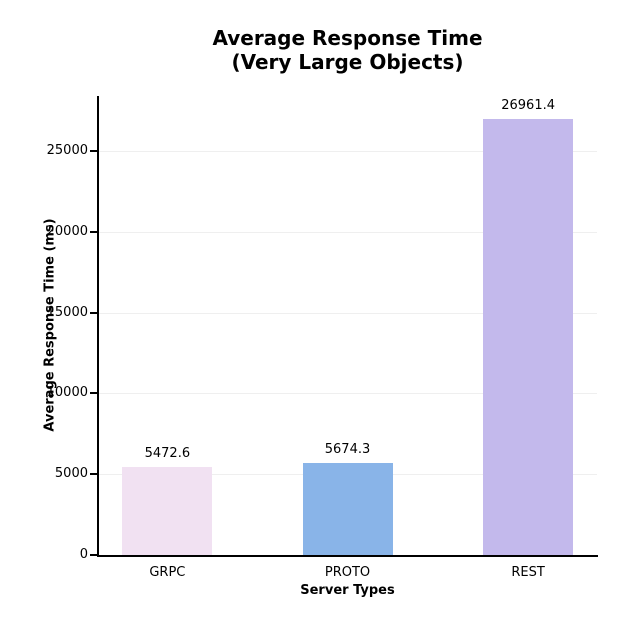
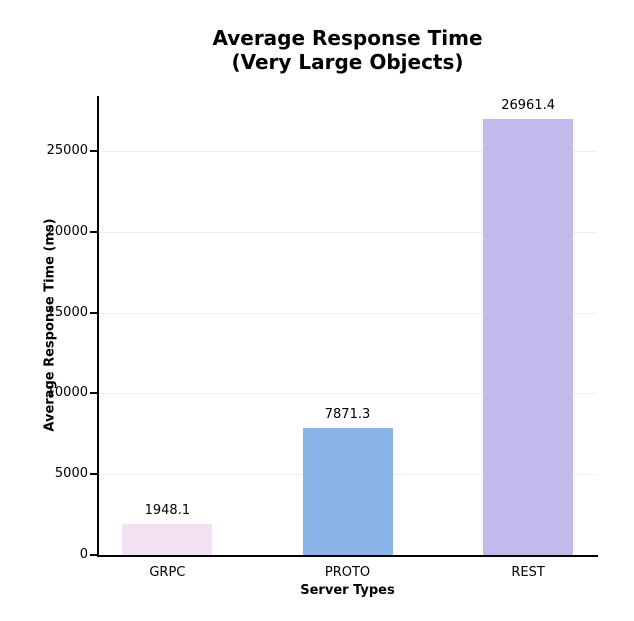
GRPC: 5472.6 -> 1948.1
PROTO: 5674.3 -> 7871.3
